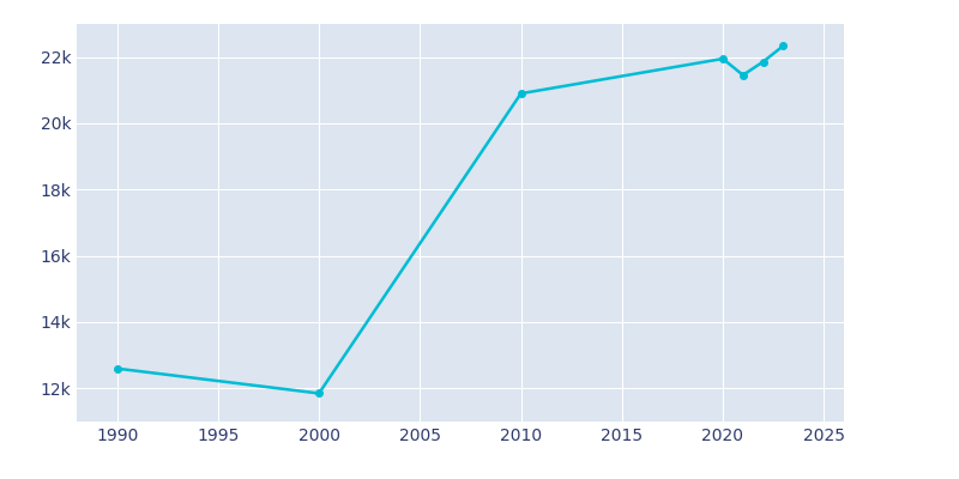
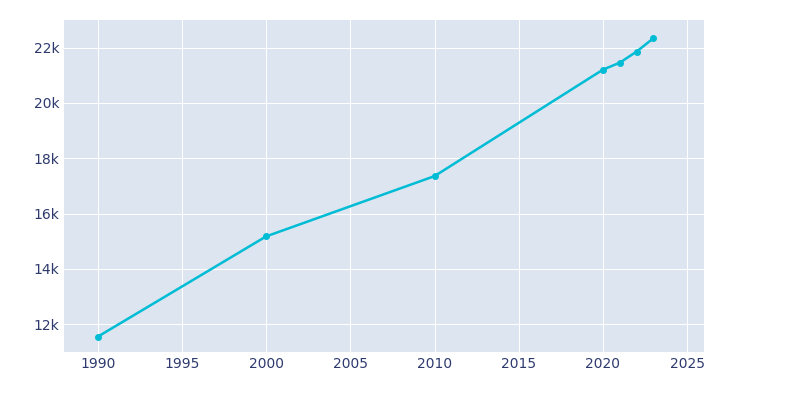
1990: 12.60k -> 11.55k
2000: 11.85k -> 15.18k
2010: 20.90k -> 17.36k
2020: 21.95k -> 21.21k
